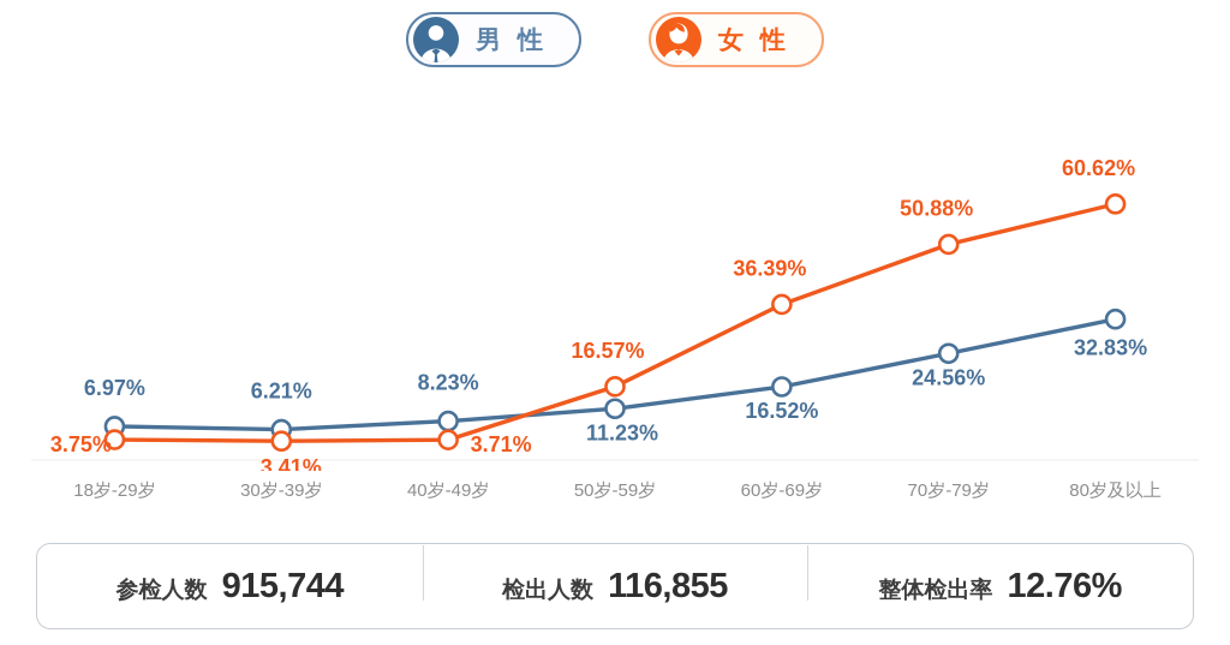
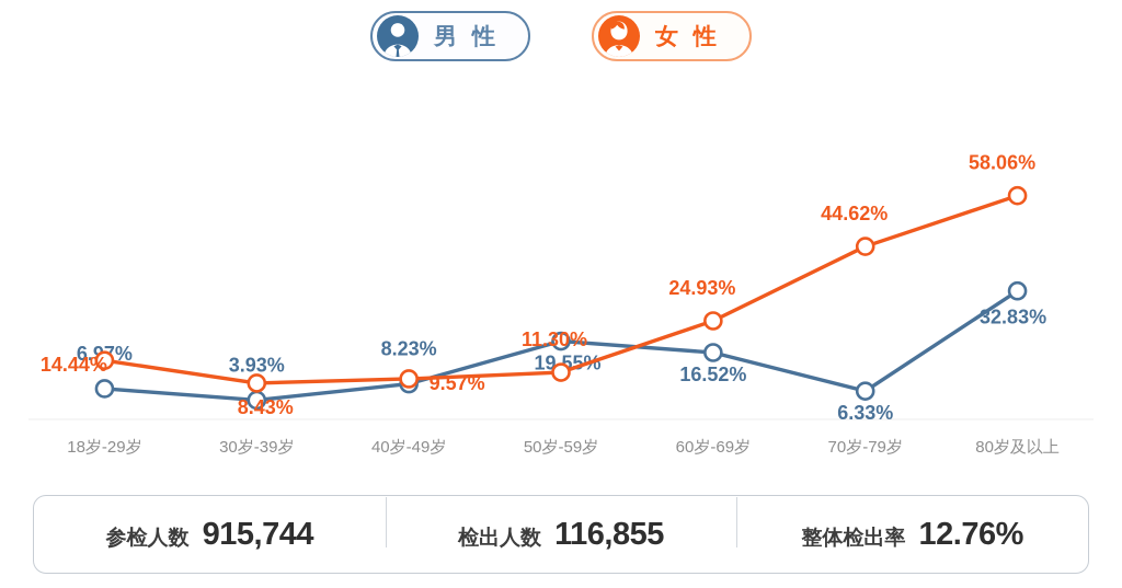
女性/18岁-29岁: 3.75% -> 14.44%
男性/30岁-39岁: 6.21% -> 3.93%
女性/30岁-39岁: 3.41% -> 8.43%
女性/40岁-49岁: 3.71% -> 9.57%
男性/50岁-59岁: 11.23% -> 19.55%
女性/50岁-59岁: 16.57% -> 11.30%
女性/60岁-69岁: 36.39% -> 24.93%
男性/70岁-79岁: 24.56% -> 6.33%
女性/70岁-79岁: 50.88% -> 44.62%
女性/80岁及以上: 60.62% -> 58.06%
